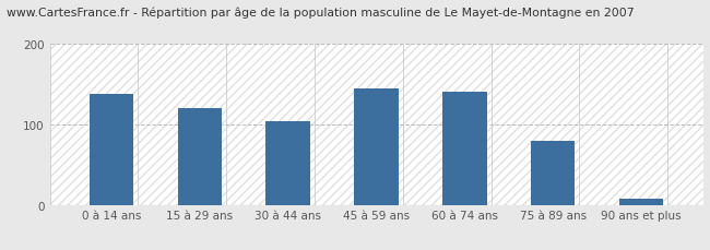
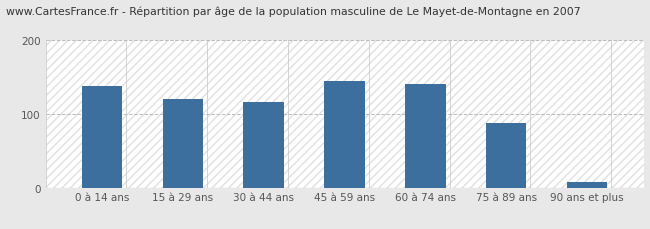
30 à 44 ans: 104 -> 116
75 à 89 ans: 79 -> 88
